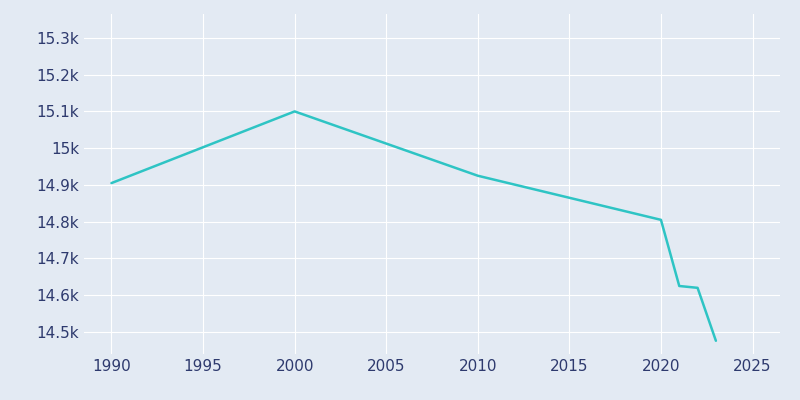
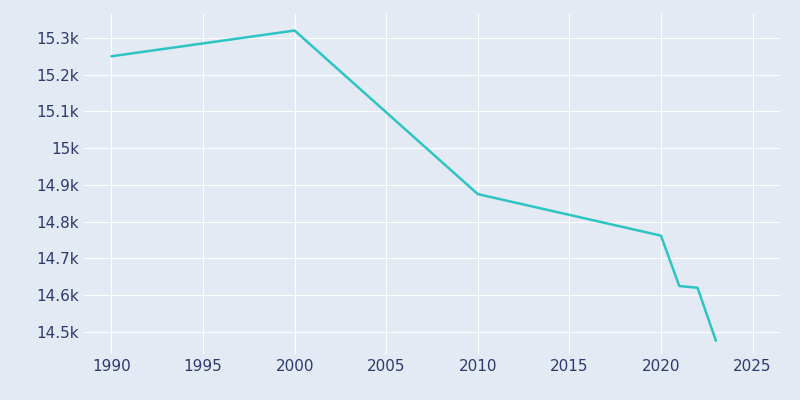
1990: 14.905k -> 15.250k
2000: 15.100k -> 15.320k
2010: 14.925k -> 14.875k
2020: 14.805k -> 14.762k
